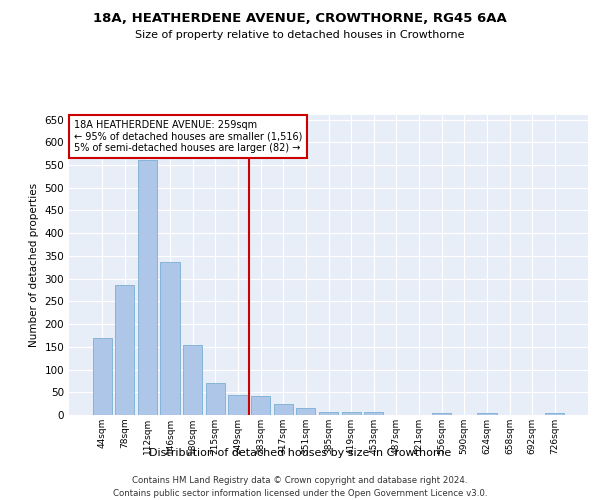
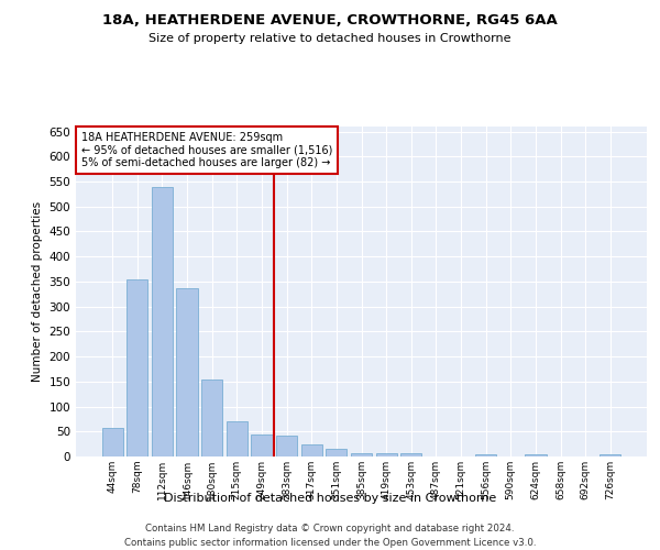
44sqm: 170 -> 58
78sqm: 285 -> 355
112sqm: 560 -> 538
